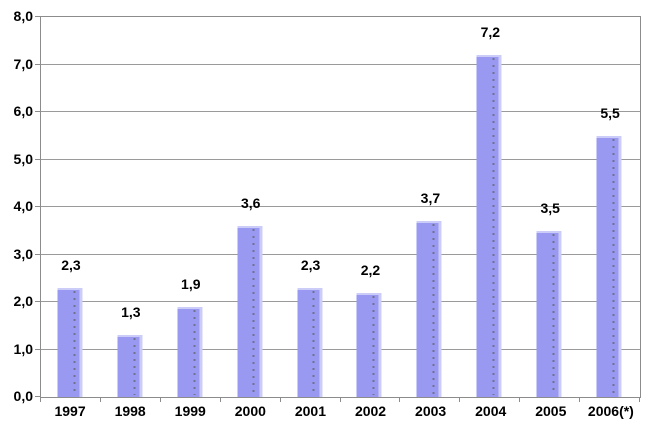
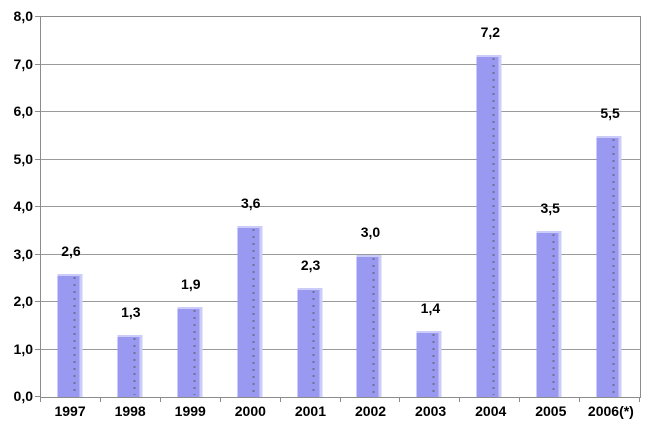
1997: 2,3 -> 2,6
2002: 2,2 -> 3,0
2003: 3,7 -> 1,4
